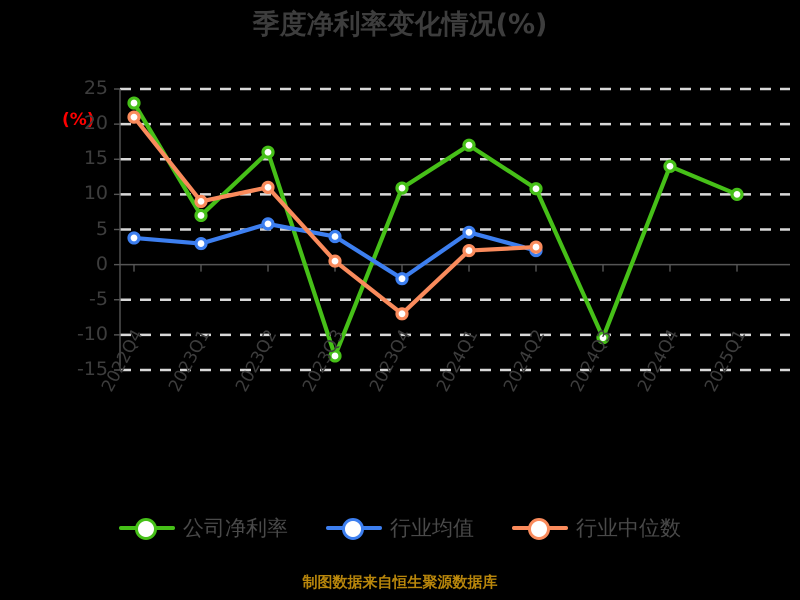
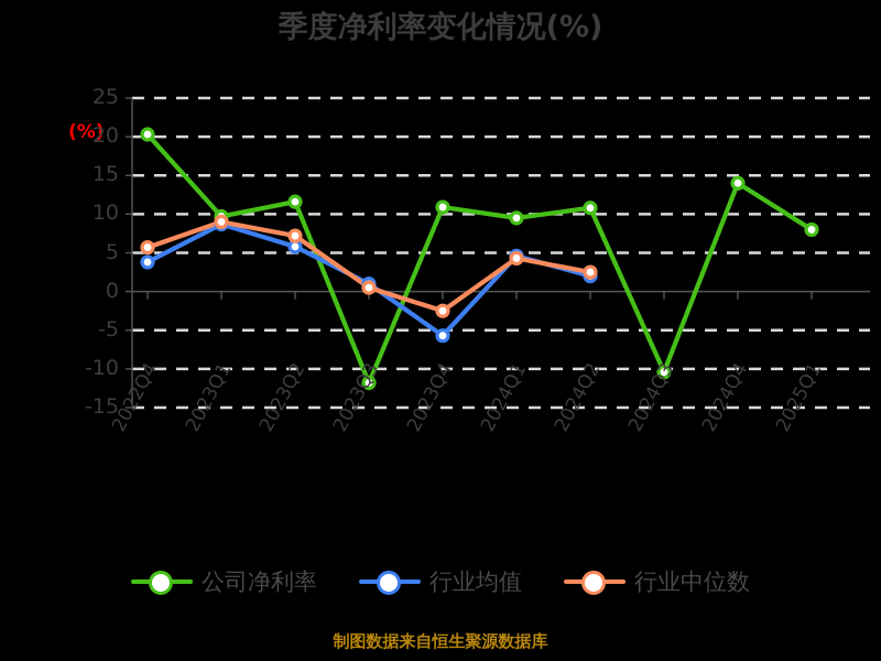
公司净利率/2022Q4: 23 -> 20
行业中位数/2022Q4: 21 -> 6
公司净利率/2023Q1: 7 -> 10
行业均值/2023Q1: 3 -> 9
公司净利率/2023Q2: 16 -> 12
行业中位数/2023Q2: 11 -> 7
公司净利率/2023Q3: -13 -> -12
行业均值/2023Q3: 4 -> 1
行业均值/2023Q4: -2 -> -6
行业中位数/2023Q4: -7 -> -2
公司净利率/2024Q1: 17 -> 10
行业中位数/2024Q1: 2 -> 4
公司净利率/2025Q1: 10 -> 8
